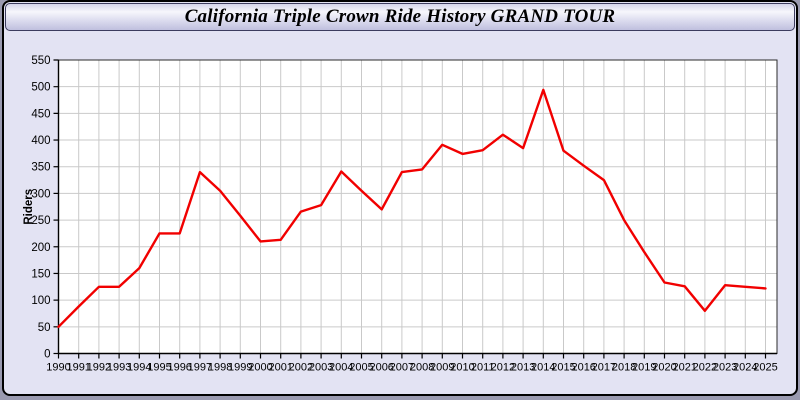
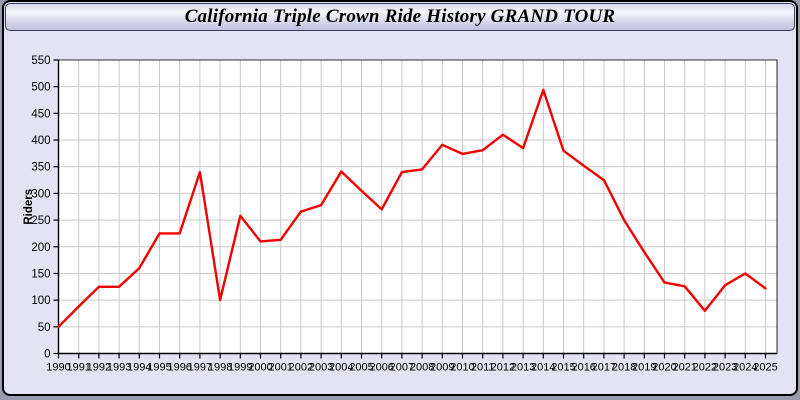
1998: 300 -> 100
2024: 120 -> 150
